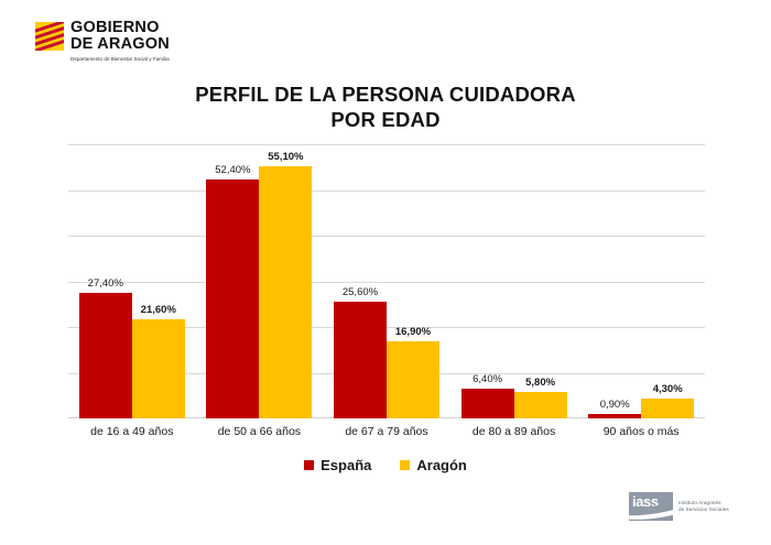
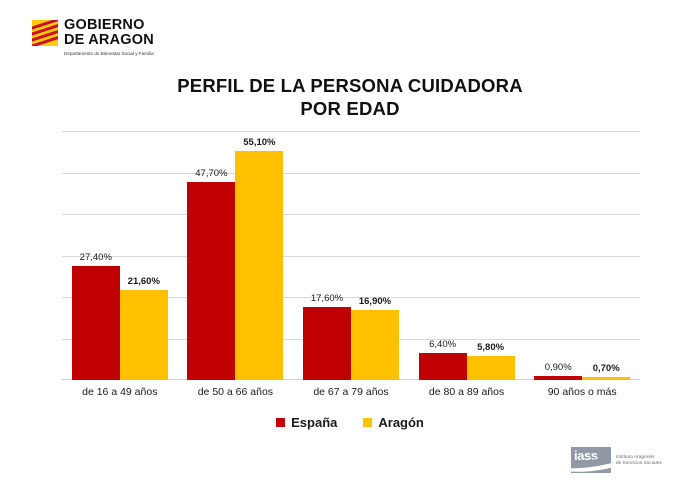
España/de 50 a 66 años: 52,40% -> 47,70%
España/de 67 a 79 años: 25,60% -> 17,60%
Aragón/90 años o más: 4,30% -> 0,70%
